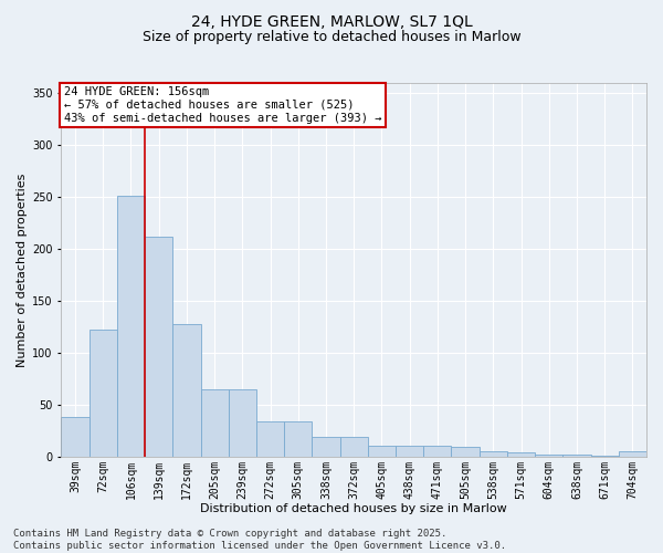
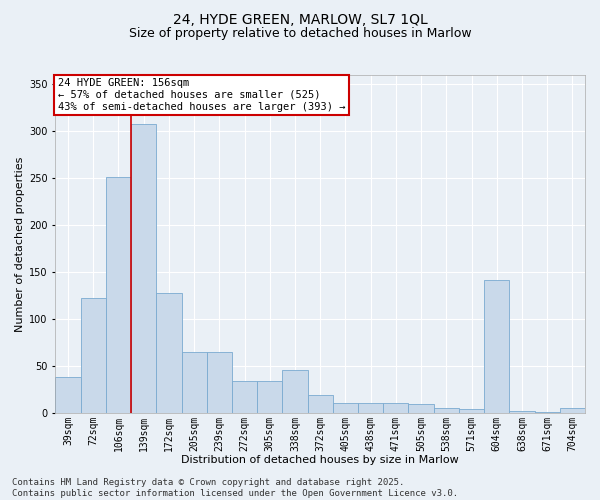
139sqm: 212 -> 308
338sqm: 19 -> 46
604sqm: 2 -> 142
